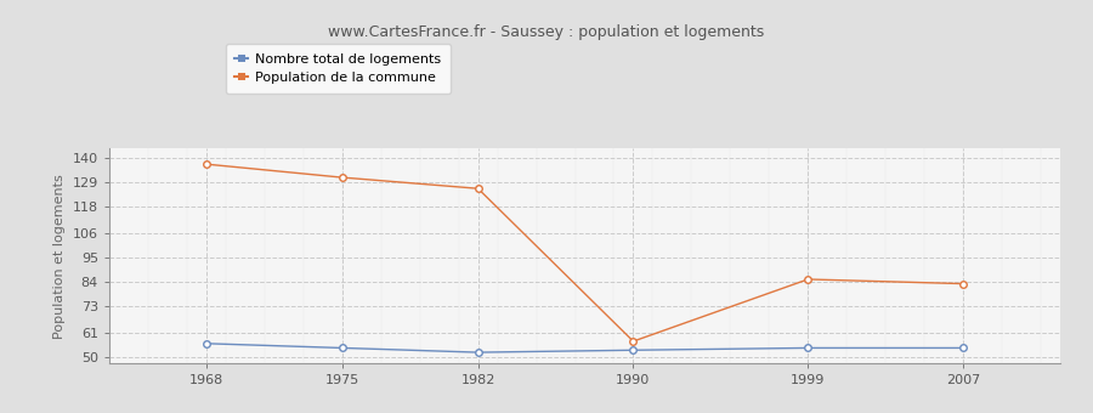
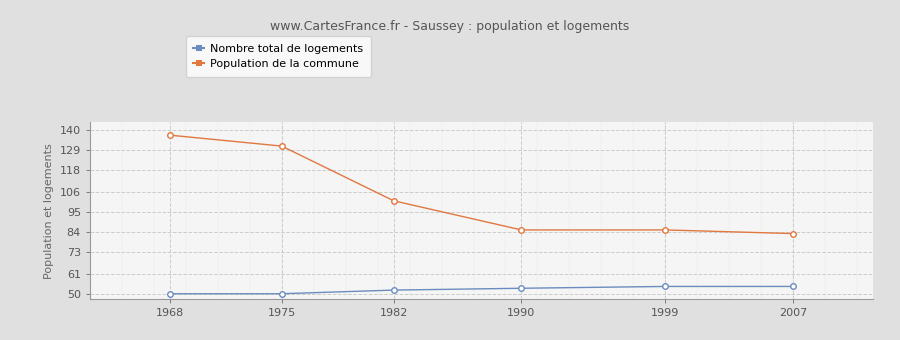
Nombre total de logements/1968: 56 -> 50
Nombre total de logements/1975: 54 -> 50
Population de la commune/1982: 126 -> 101
Population de la commune/1990: 57 -> 85
